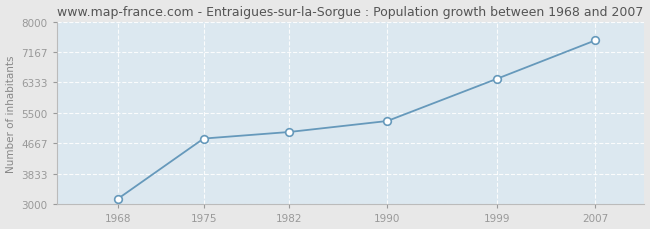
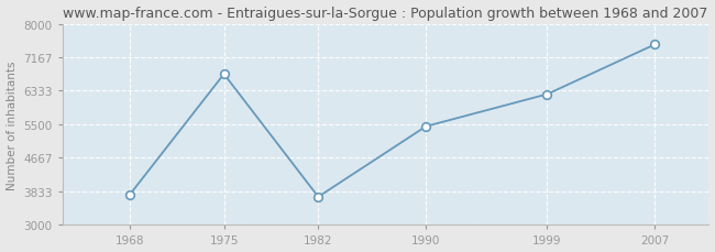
1968: 3150 -> 3750
1975: 4800 -> 6750
1982: 4980 -> 3700
1990: 5280 -> 5450
1999: 6440 -> 6250
